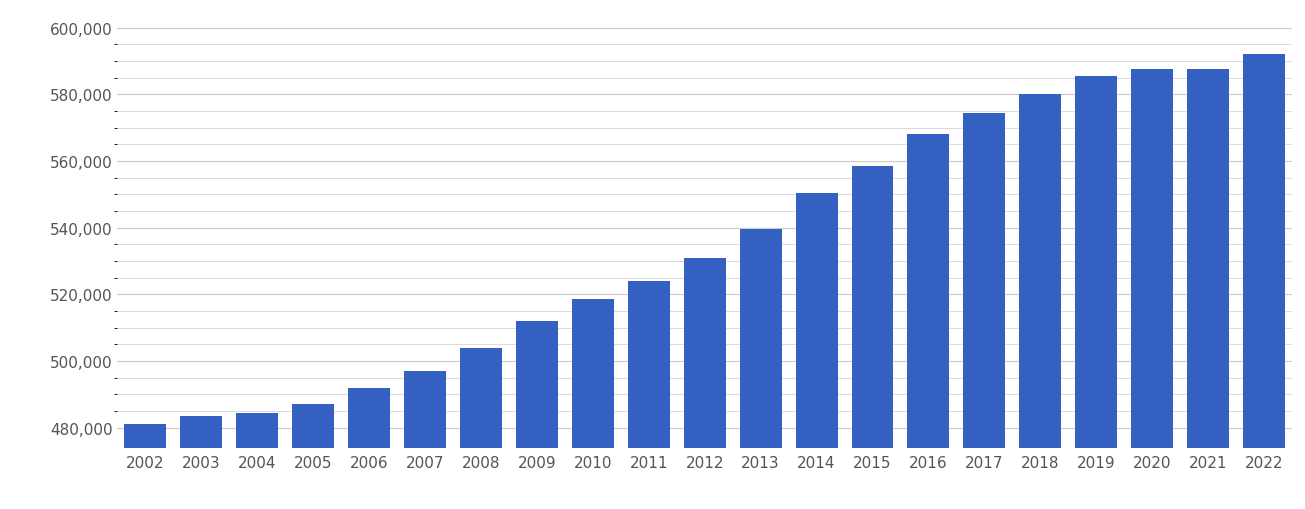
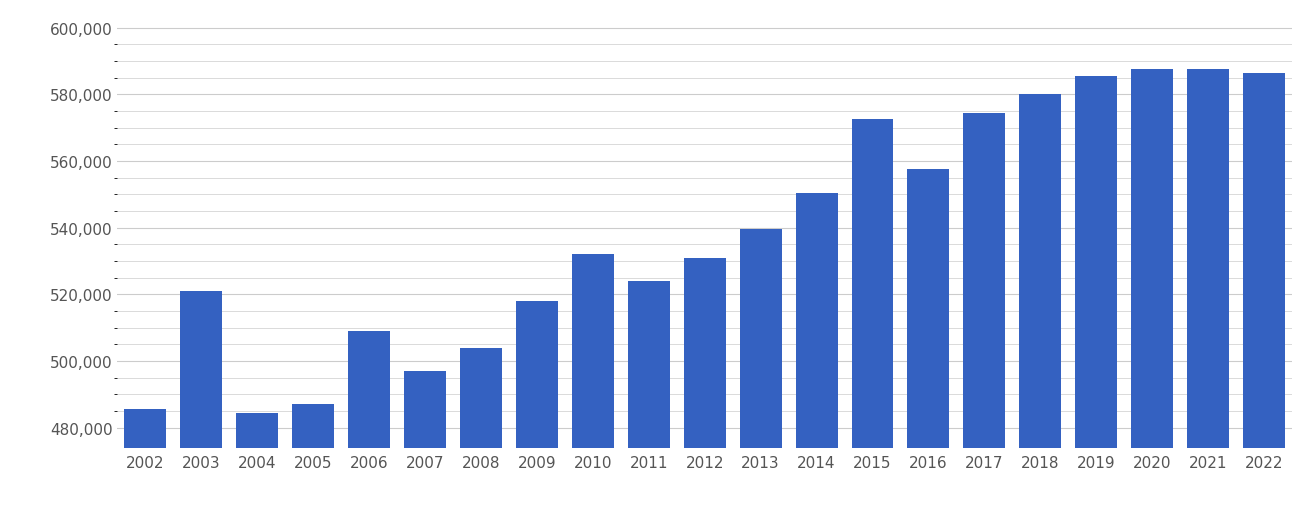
2002: 481,000 -> 485,500
2003: 483,500 -> 521,000
2006: 492,000 -> 509,000
2009: 512,000 -> 518,000
2010: 518,500 -> 532,000
2015: 558,500 -> 572,500
2016: 568,000 -> 557,500
2022: 592,000 -> 586,500
